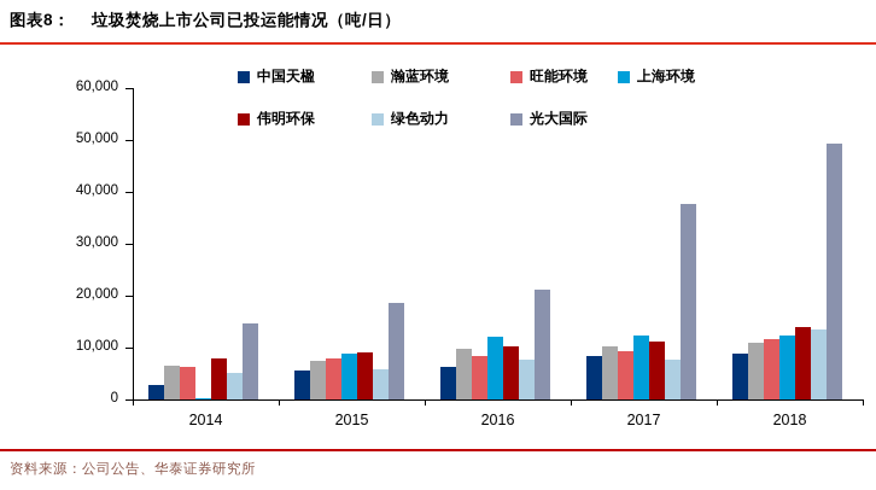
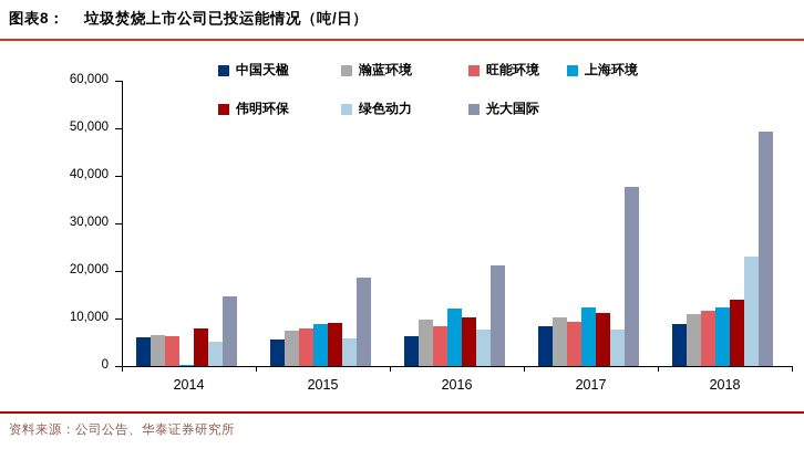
中国天楹/2014: 3000 -> 6000
绿色动力/2018: 13000 -> 23000
